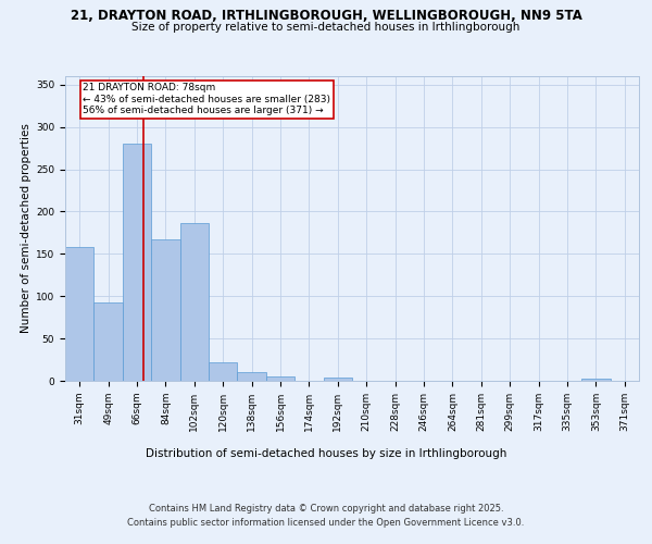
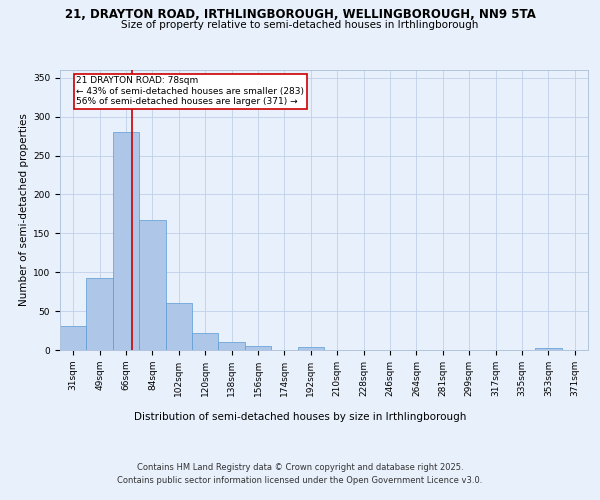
31sqm: 158 -> 31
102sqm: 186 -> 60
